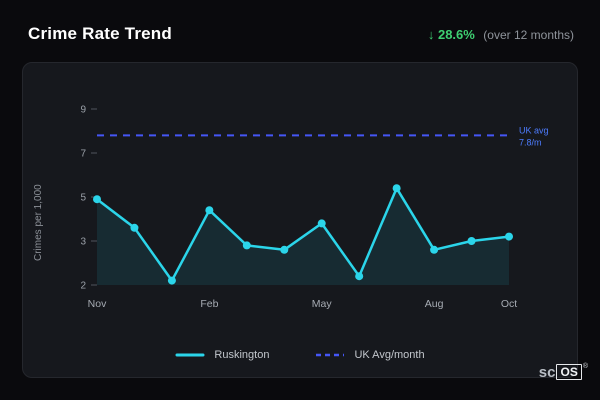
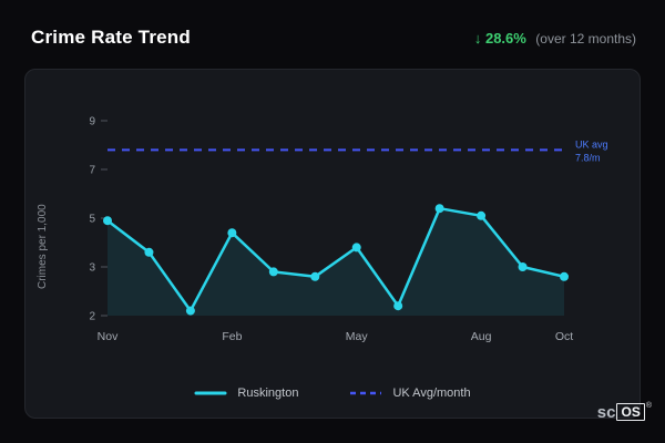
Aug: 2.8 -> 5.1
Oct: 3.2 -> 2.8
